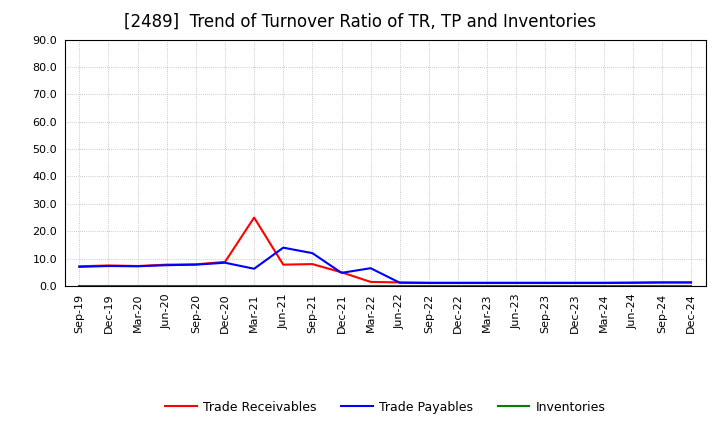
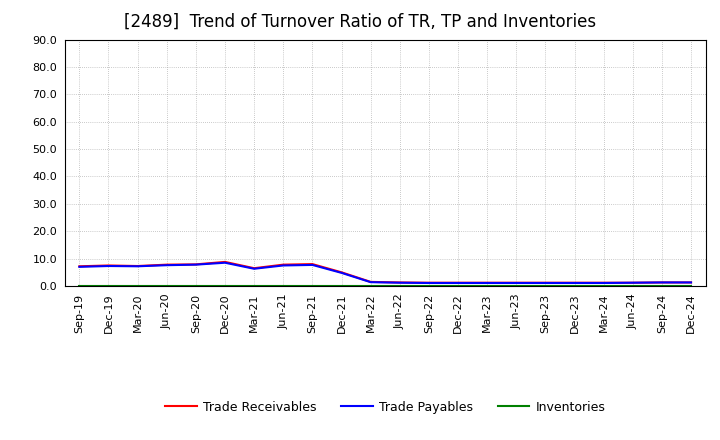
Trade Receivables/Mar-21: 25.0 -> 6.5
Trade Payables/Jun-21: 14.0 -> 7.5
Trade Payables/Sep-21: 12.0 -> 7.7
Trade Payables/Mar-22: 6.5 -> 1.4
